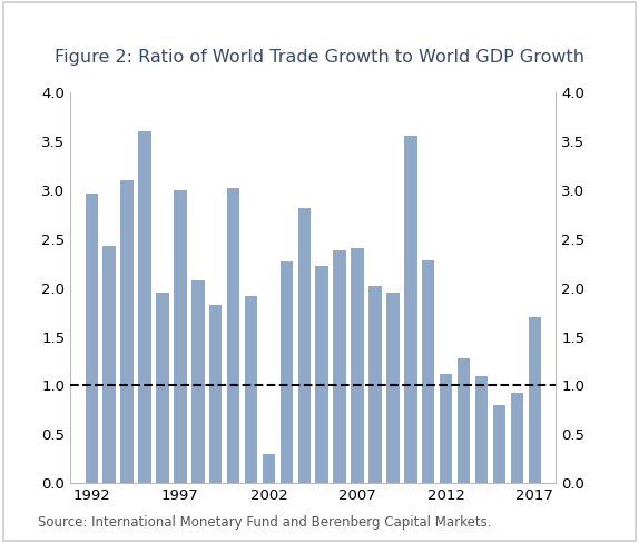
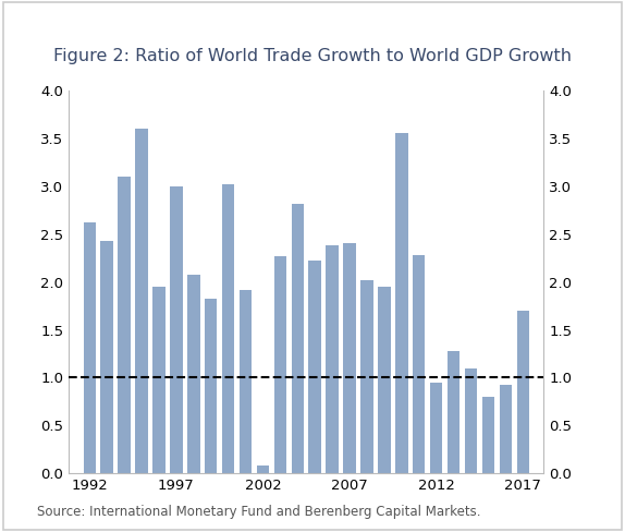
1992: 2.96 -> 2.62
2002: 0.30 -> 0.08
2012: 1.12 -> 0.95
